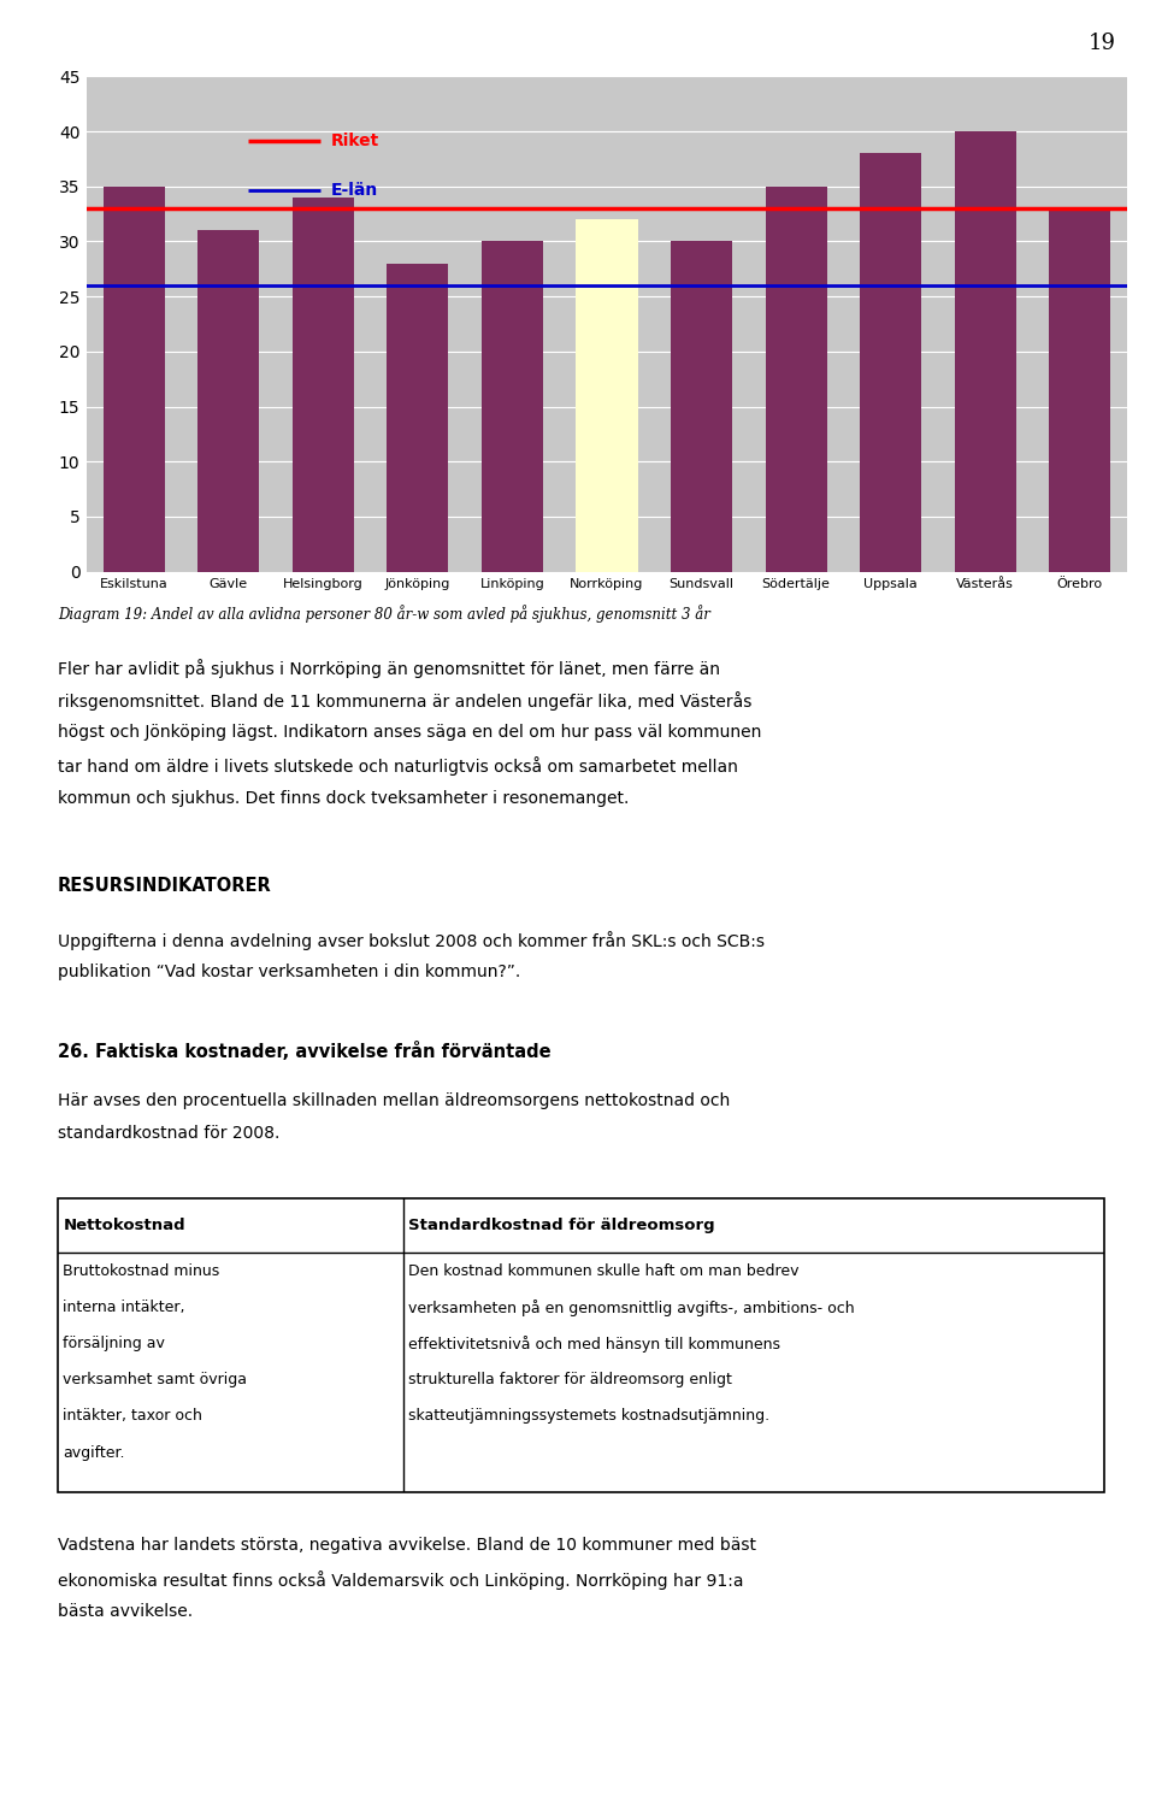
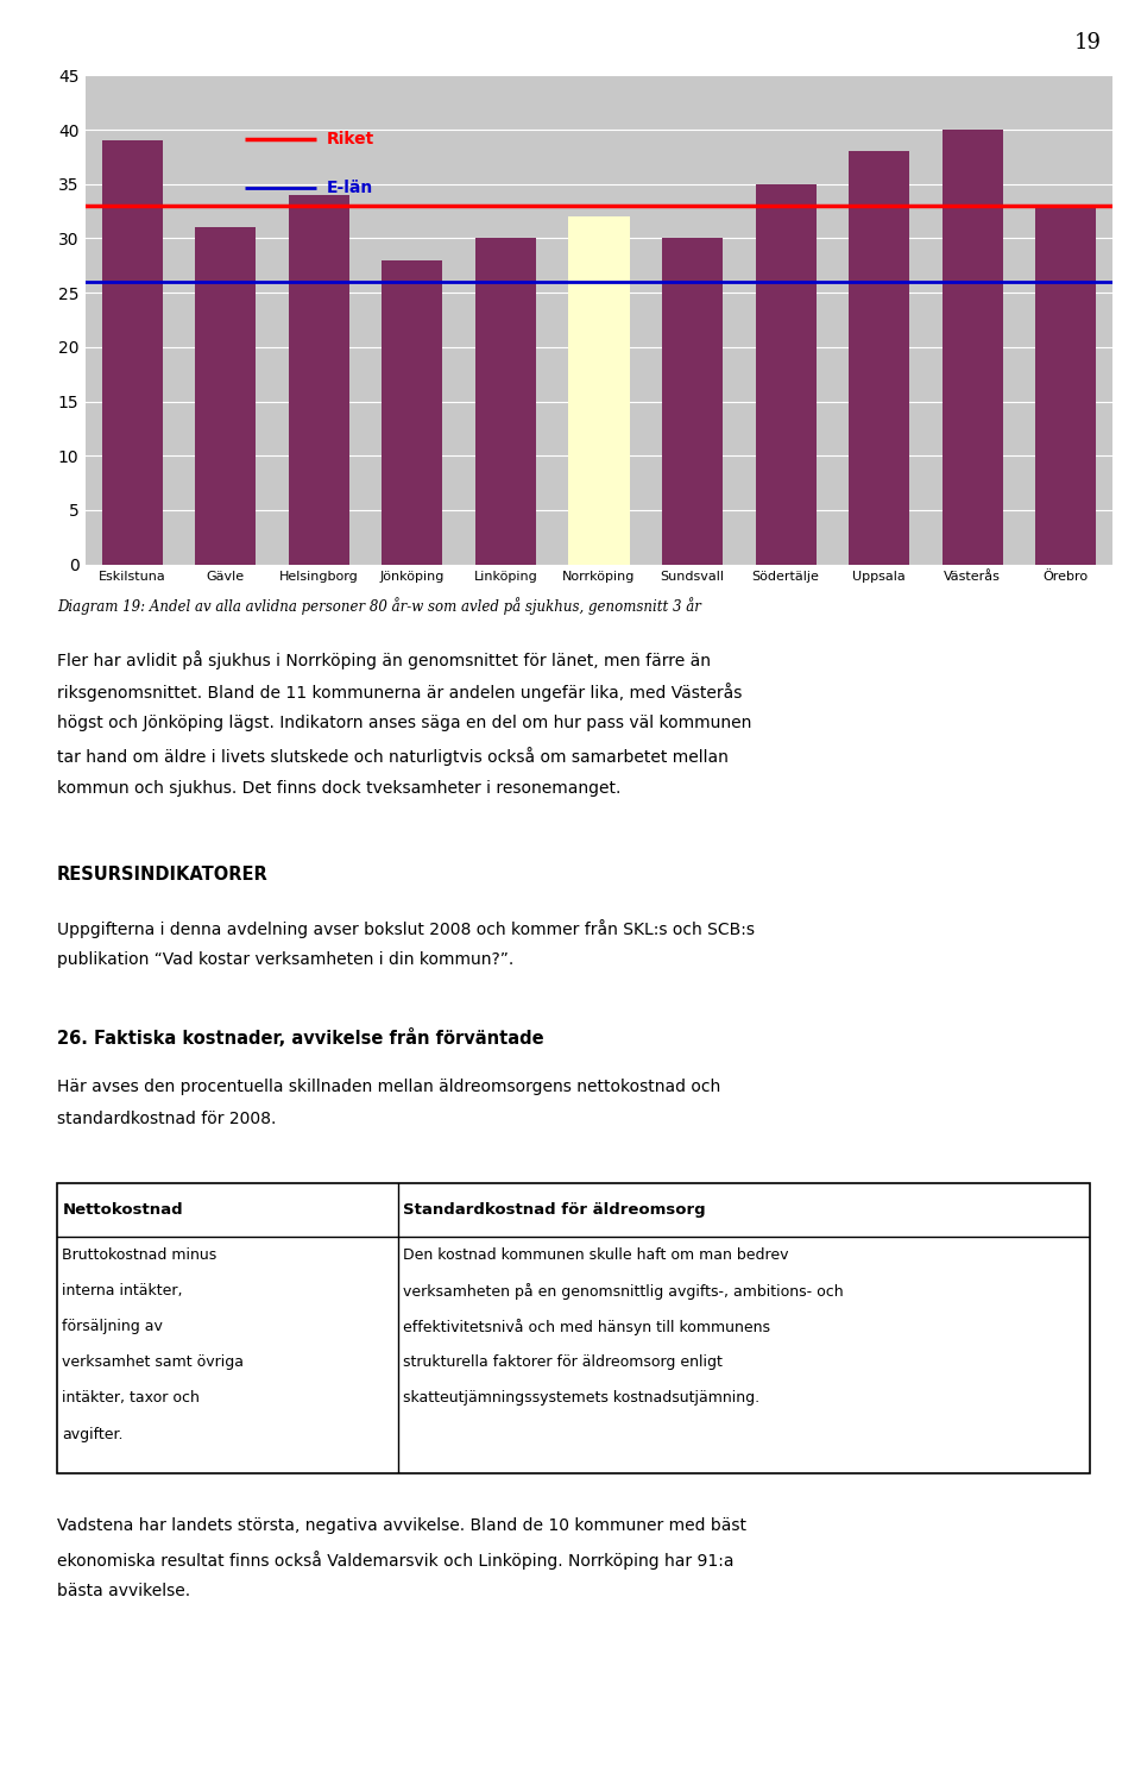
Eskilstuna: 35 -> 39
